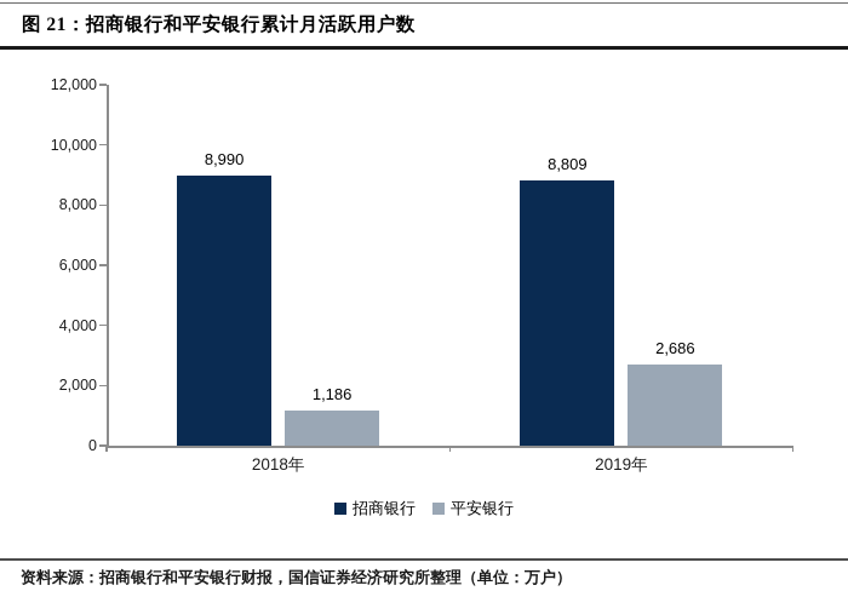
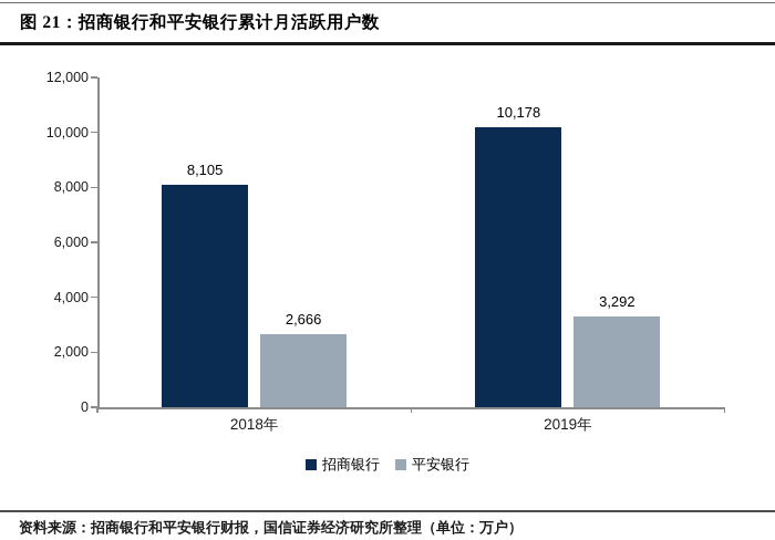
招商银行/2018年: 8,990 -> 8,105
平安银行/2018年: 1,186 -> 2,666
招商银行/2019年: 8,809 -> 10,178
平安银行/2019年: 2,686 -> 3,292
